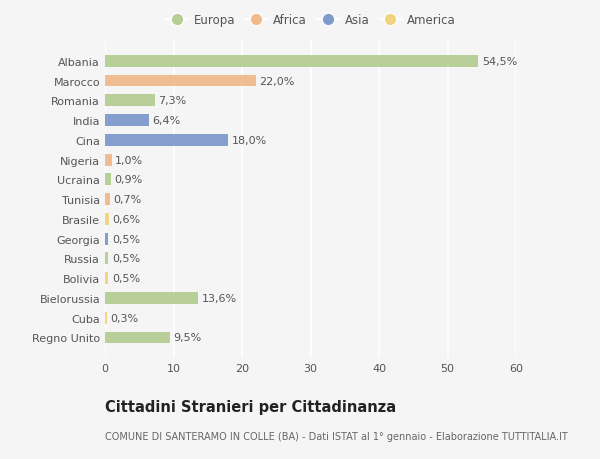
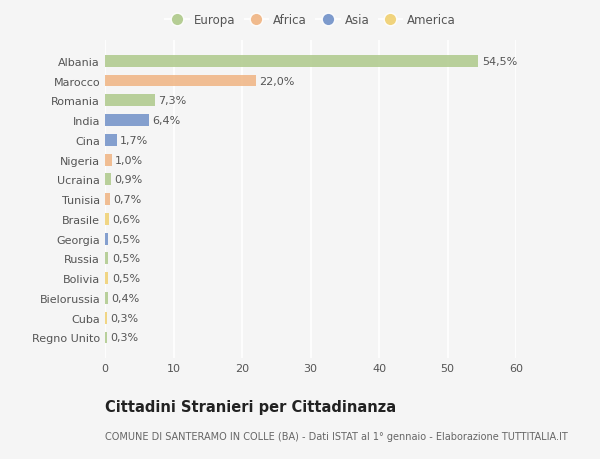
Cina: 18,0% -> 1,7%
Bielorussia: 13,6% -> 0,4%
Regno Unito: 9,5% -> 0,3%
